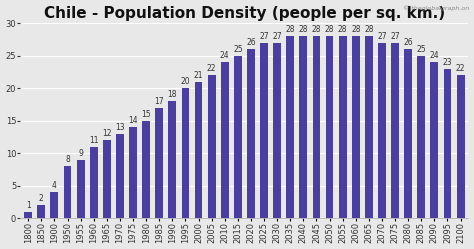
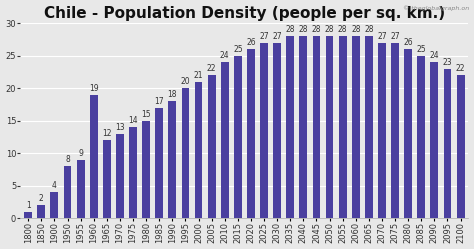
1960: 11 -> 19
